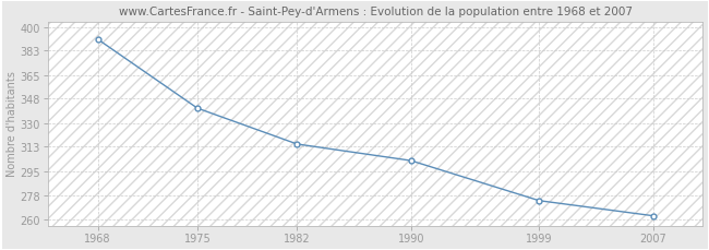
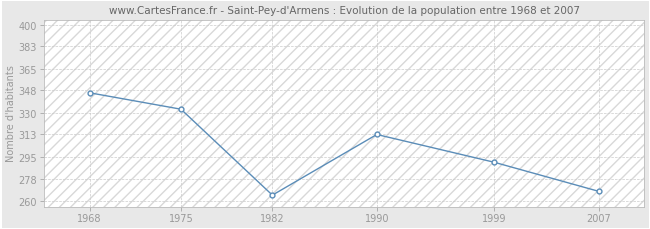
1968: 391 -> 346
1975: 341 -> 333
1982: 315 -> 265
1990: 303 -> 313
1999: 274 -> 291
2007: 263 -> 268
